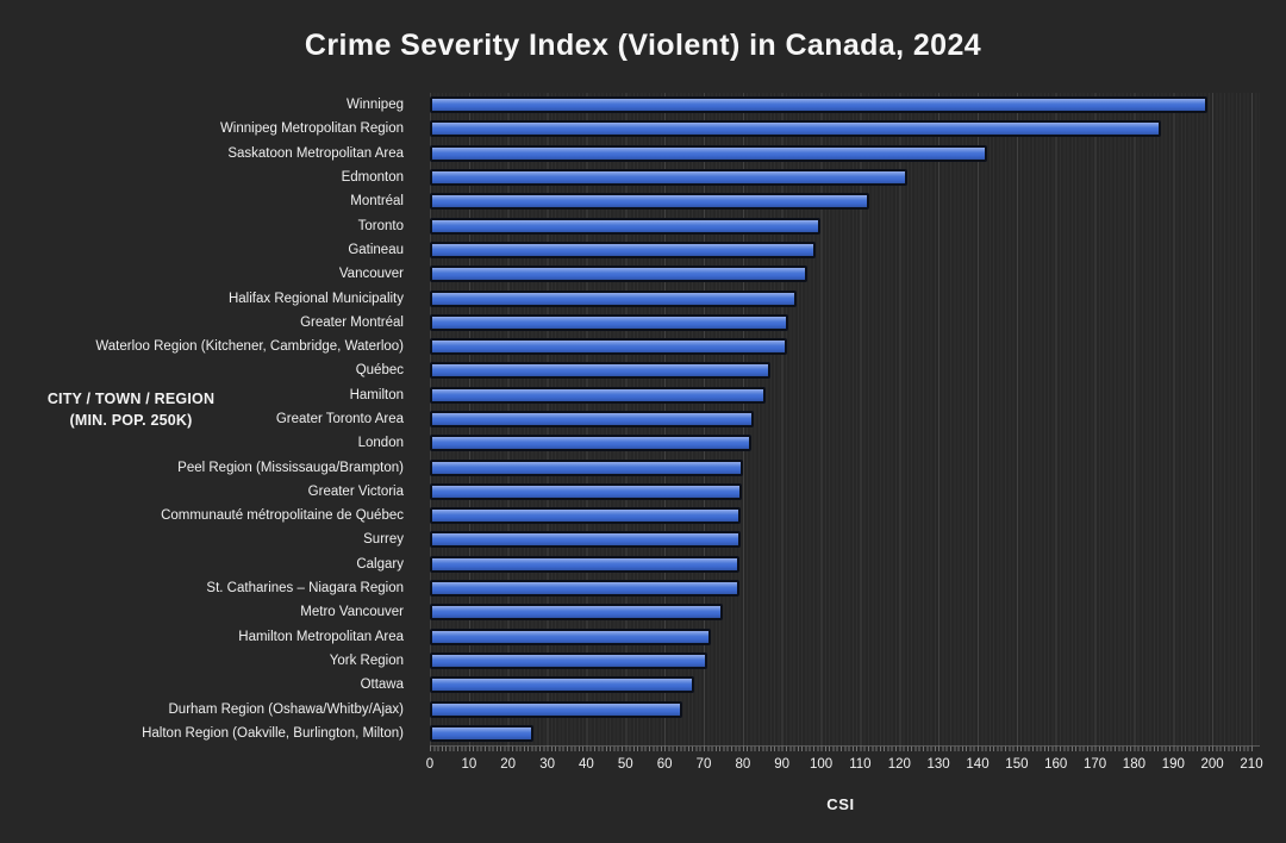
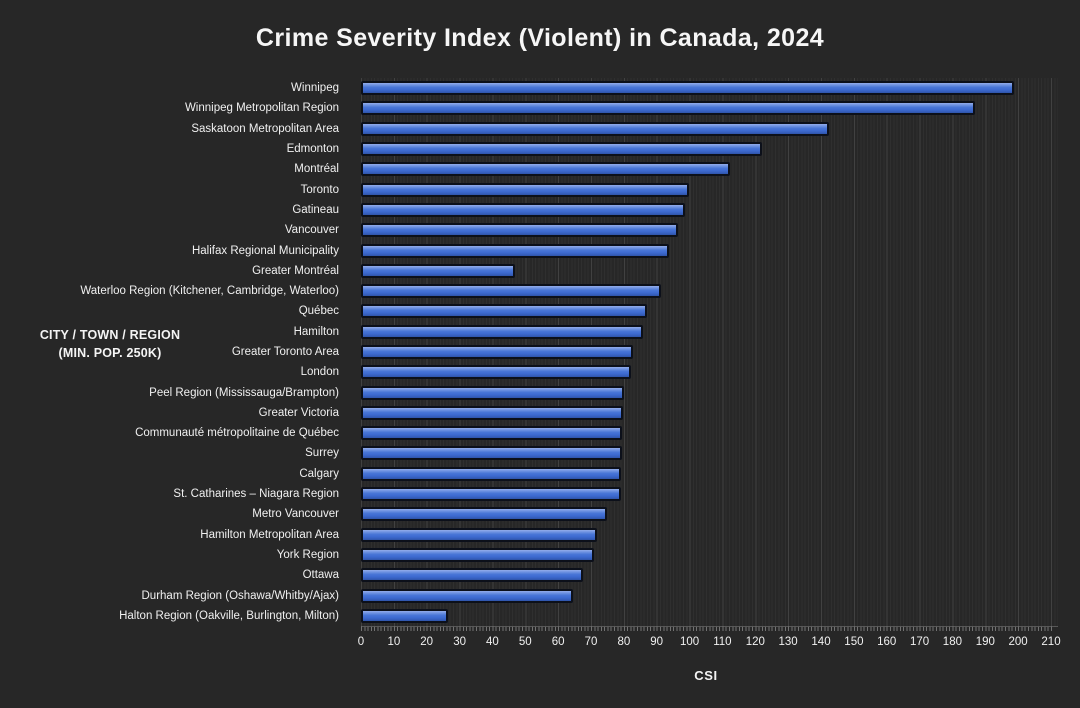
Greater Montréal: 92 -> 47
